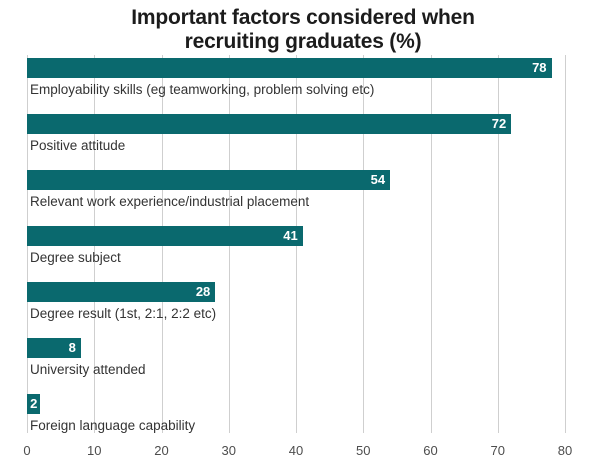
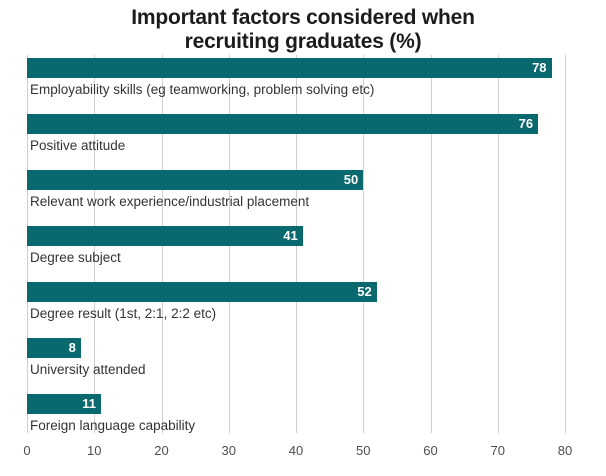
Positive attitude: 72 -> 76
Relevant work experience/industrial placement: 54 -> 50
Degree result (1st, 2:1, 2:2 etc): 28 -> 52
Foreign language capability: 2 -> 11
